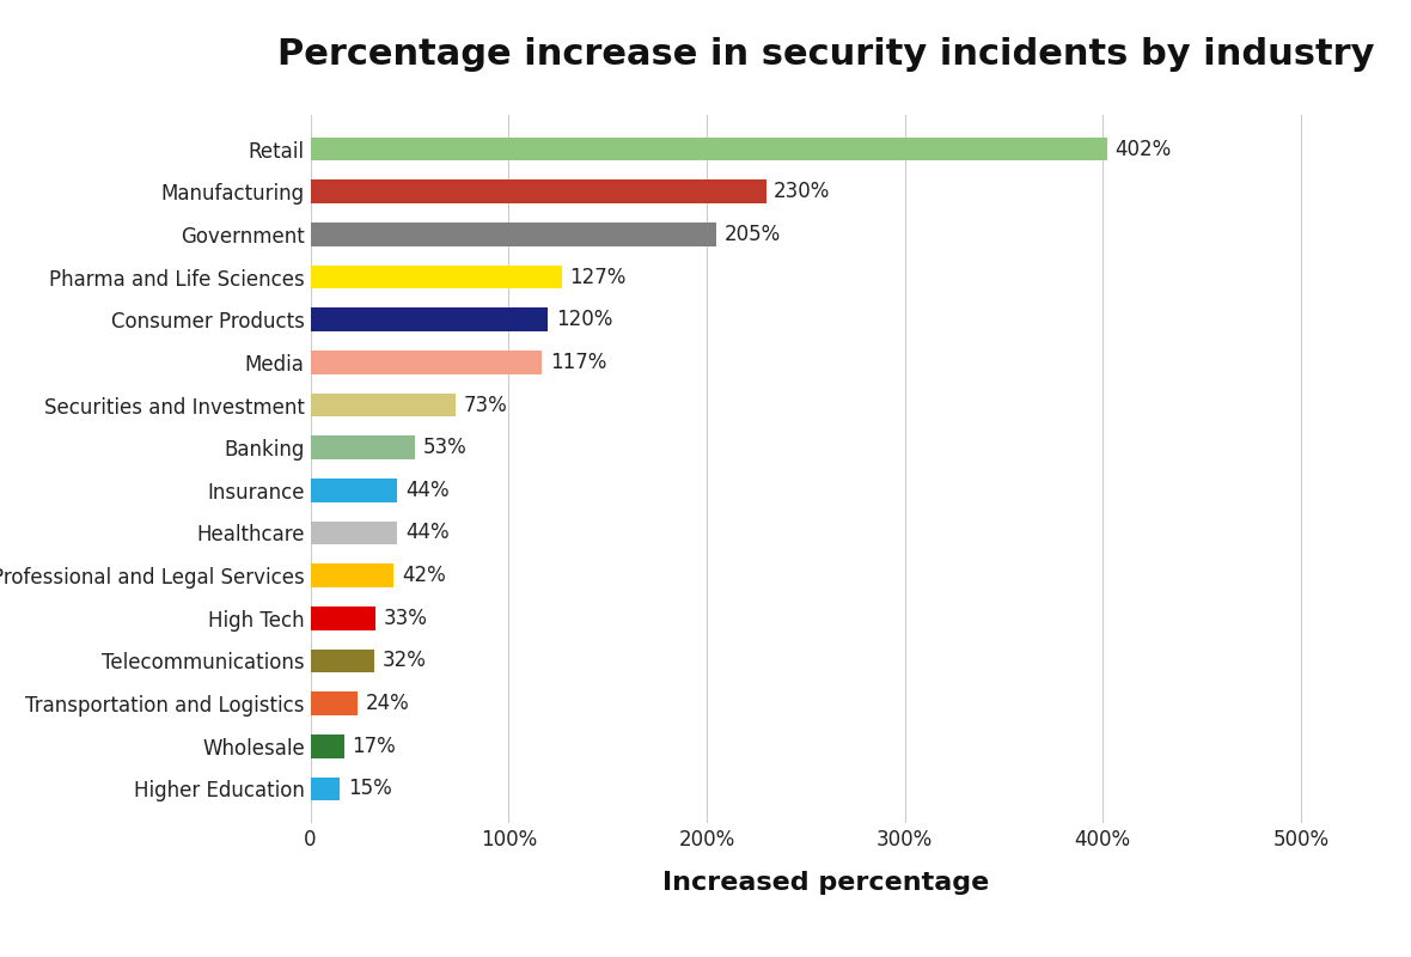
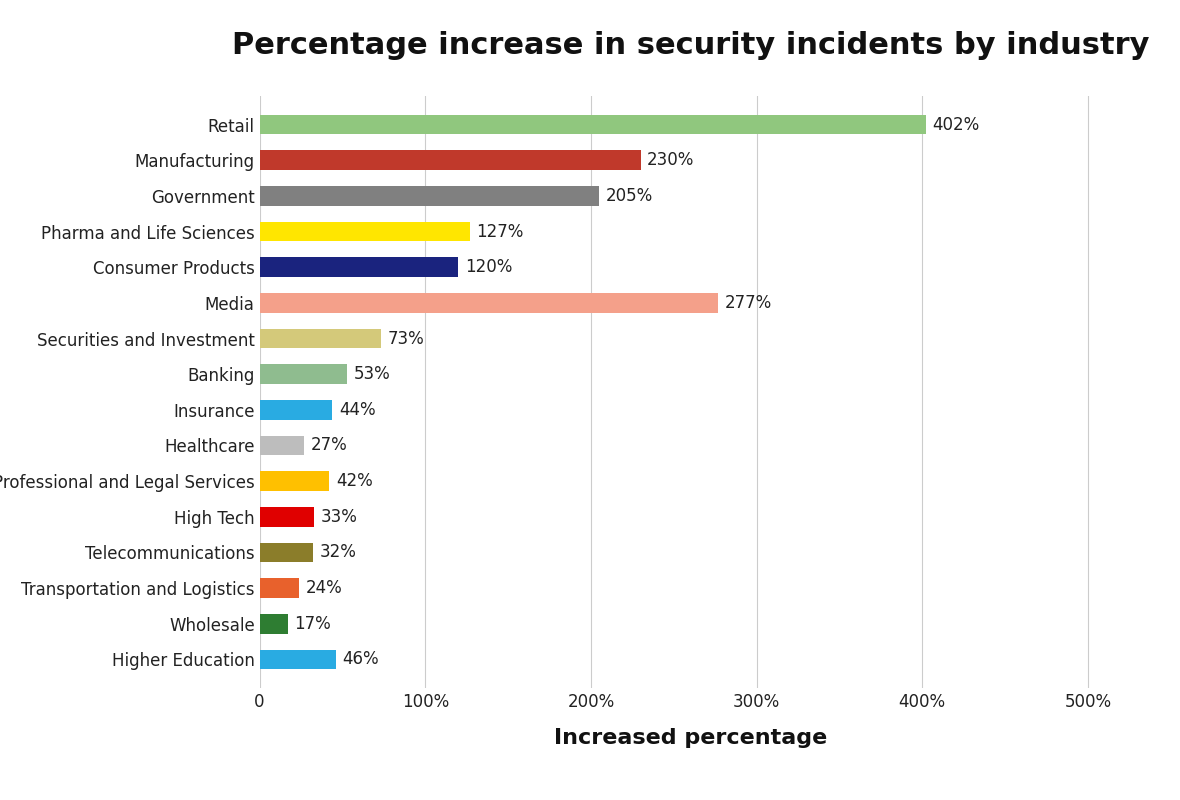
Media: 117% -> 277%
Healthcare: 44% -> 27%
Higher Education: 15% -> 46%
